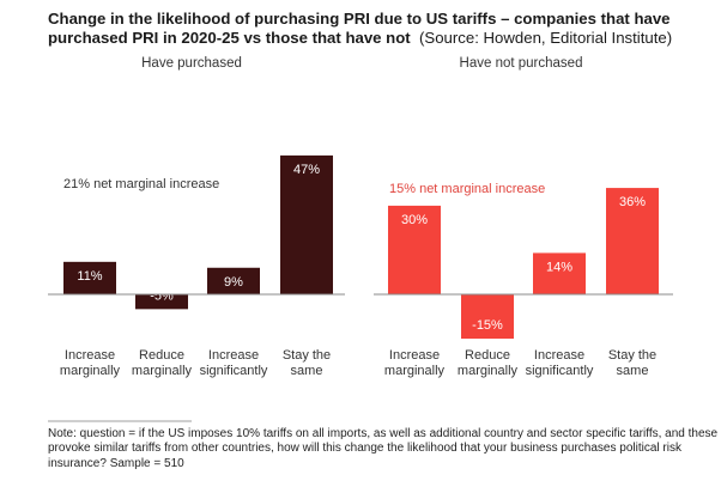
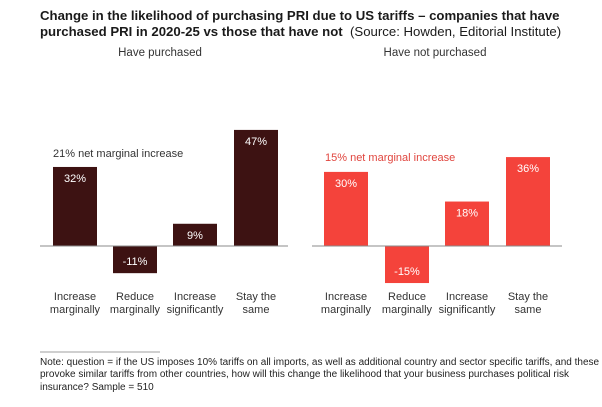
Have purchased/Increase marginally: 11% -> 32%
Have purchased/Reduce marginally: -5% -> -11%
Have not purchased/Increase significantly: 14% -> 18%
